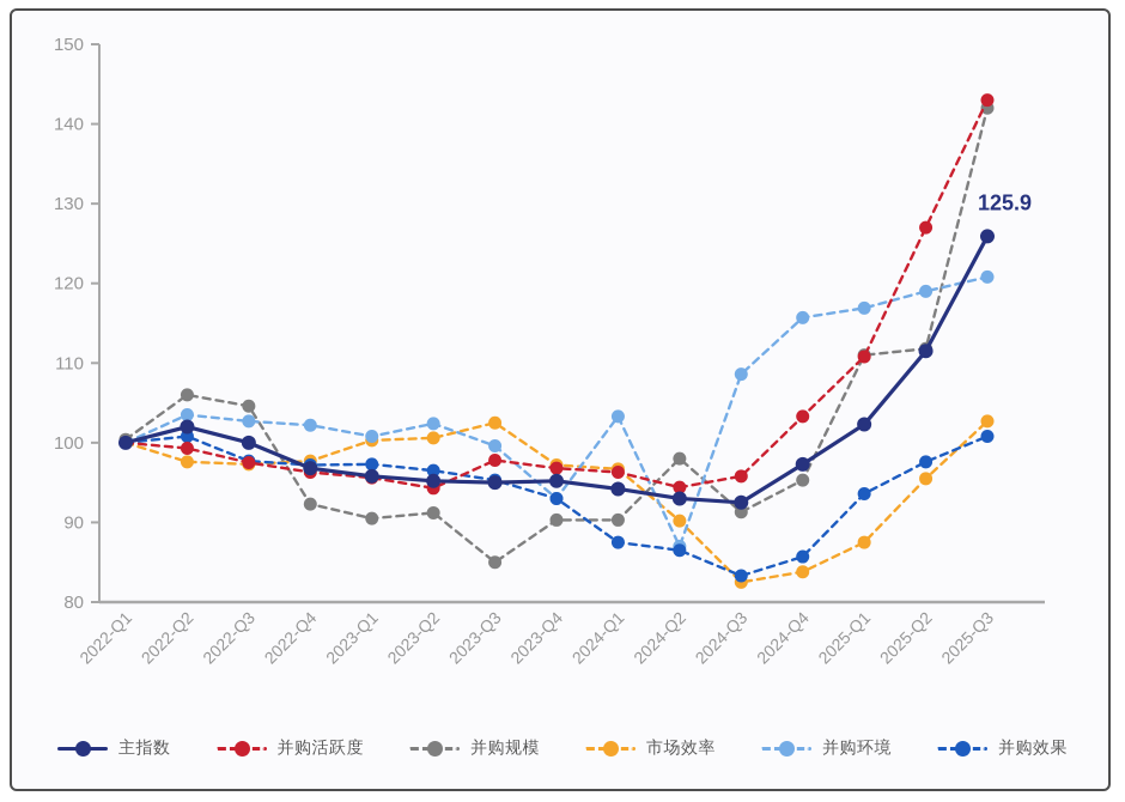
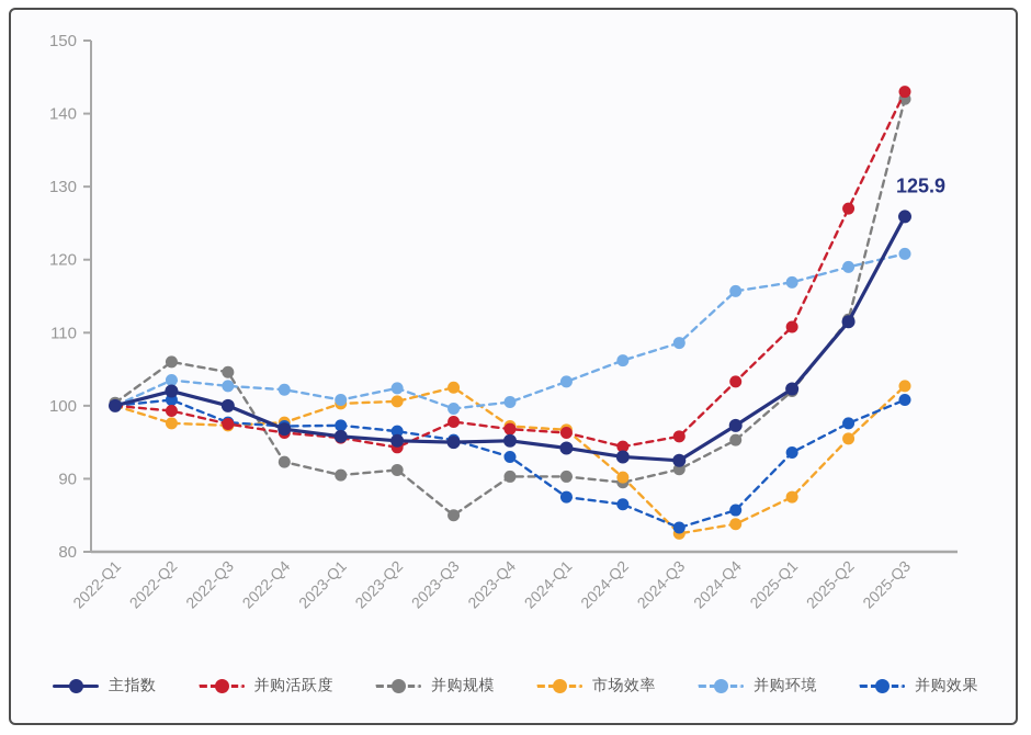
并购环境/2023-Q4: 93 -> 100
并购规模/2024-Q2: 98 -> 90
并购环境/2024-Q2: 87 -> 106
并购规模/2025-Q1: 111 -> 102
